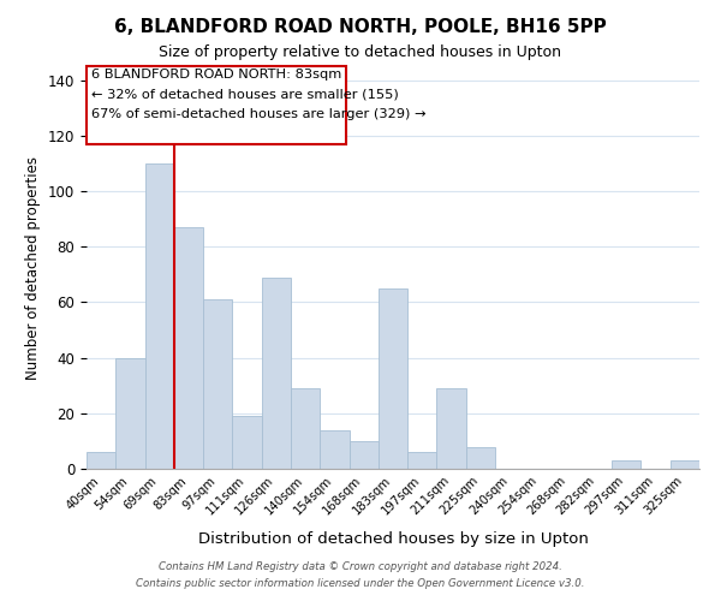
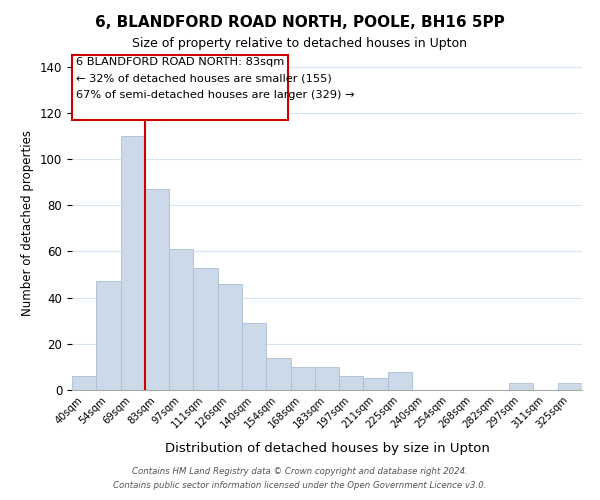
54sqm: 40 -> 47
111sqm: 19 -> 53
126sqm: 69 -> 46
183sqm: 65 -> 10
211sqm: 29 -> 5
